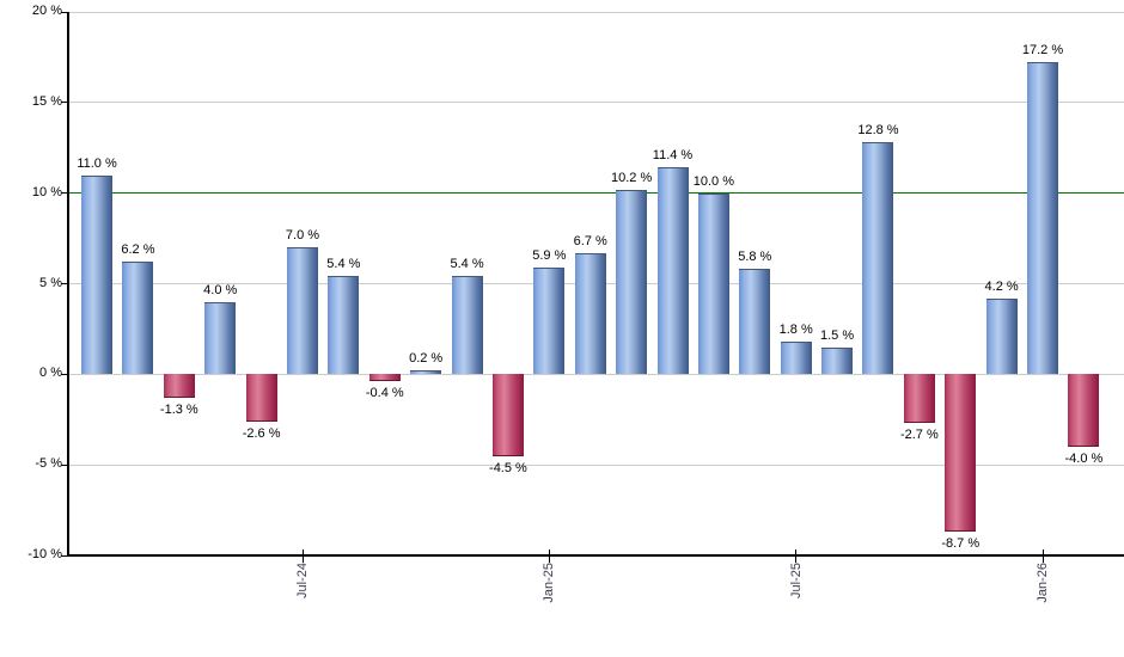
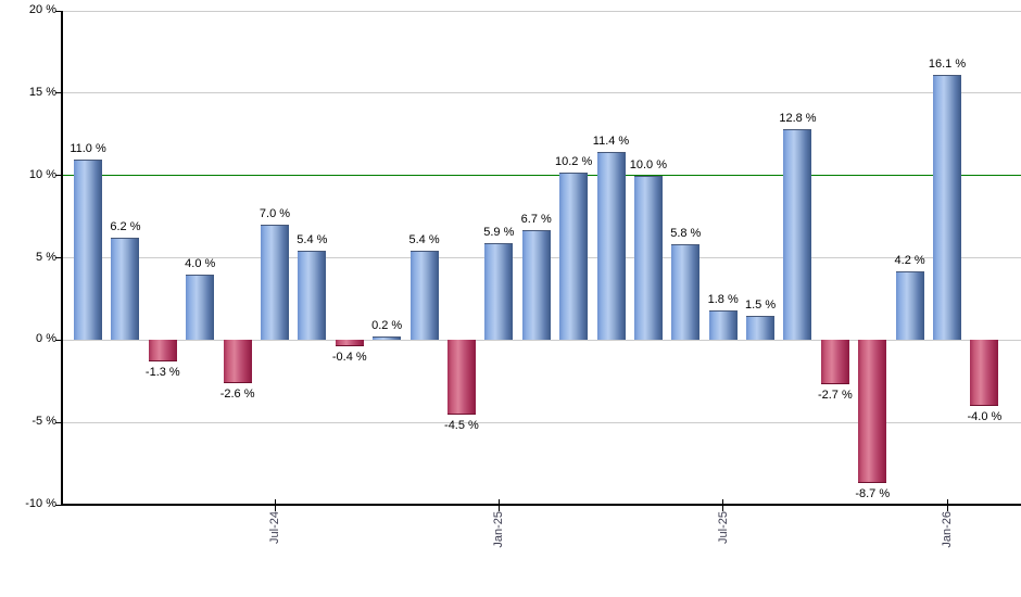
Jan-26: 17.2 -> 16.1
